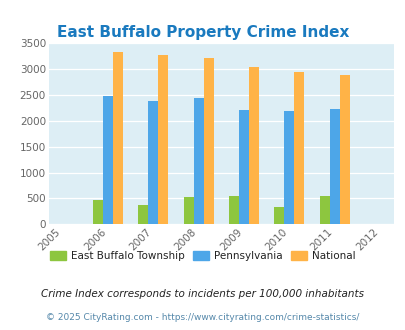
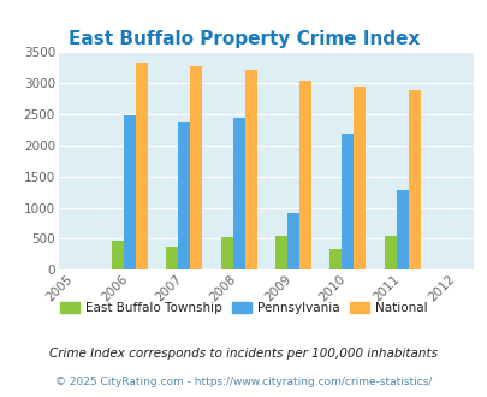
Pennsylvania/2009: 2200 -> 920
Pennsylvania/2011: 2230 -> 1280
